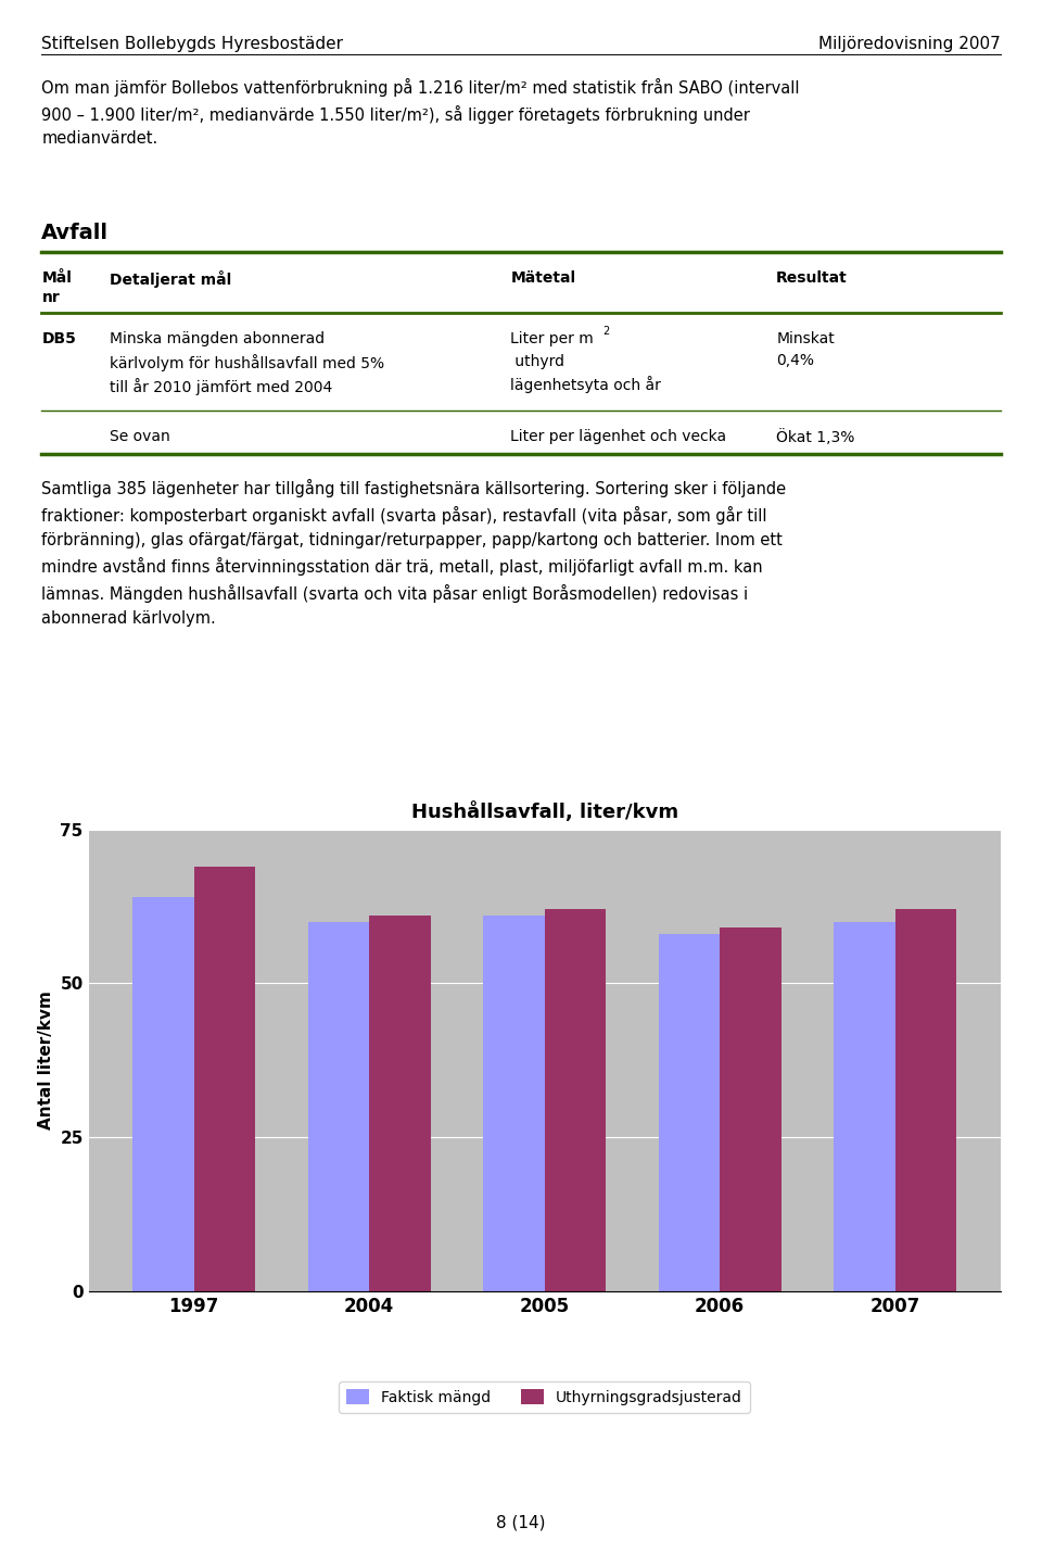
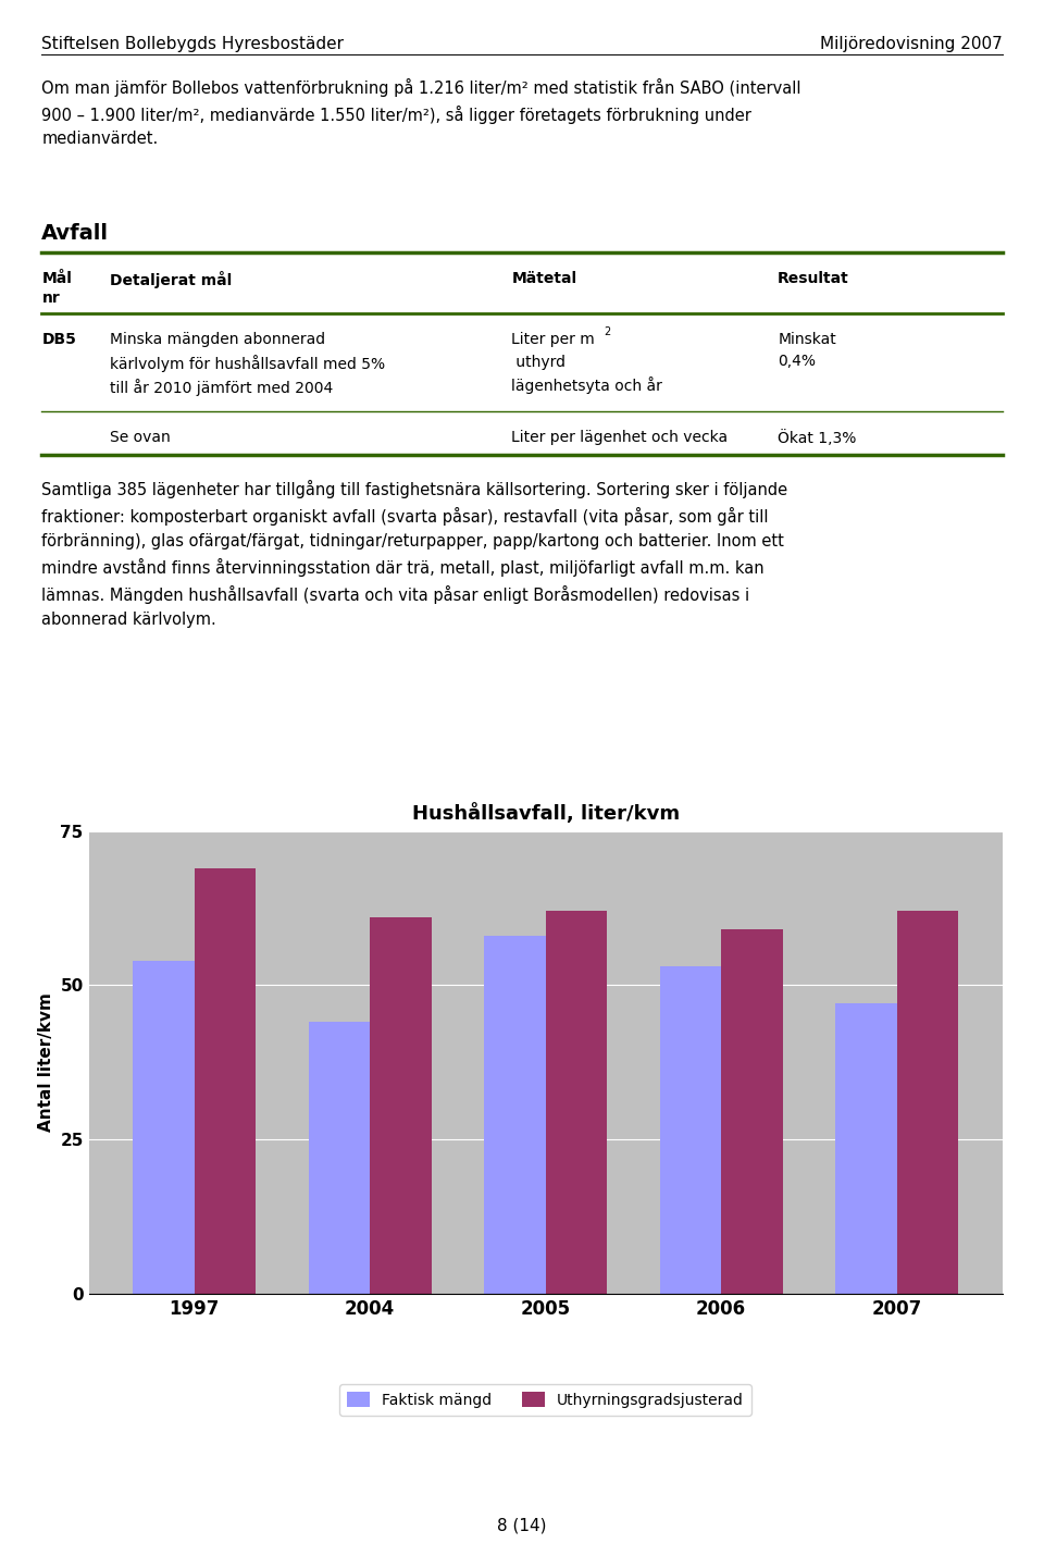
Faktisk mängd/1997: 64 -> 54
Faktisk mängd/2004: 60 -> 44
Faktisk mängd/2005: 61 -> 58
Faktisk mängd/2006: 58 -> 53
Faktisk mängd/2007: 60 -> 47
